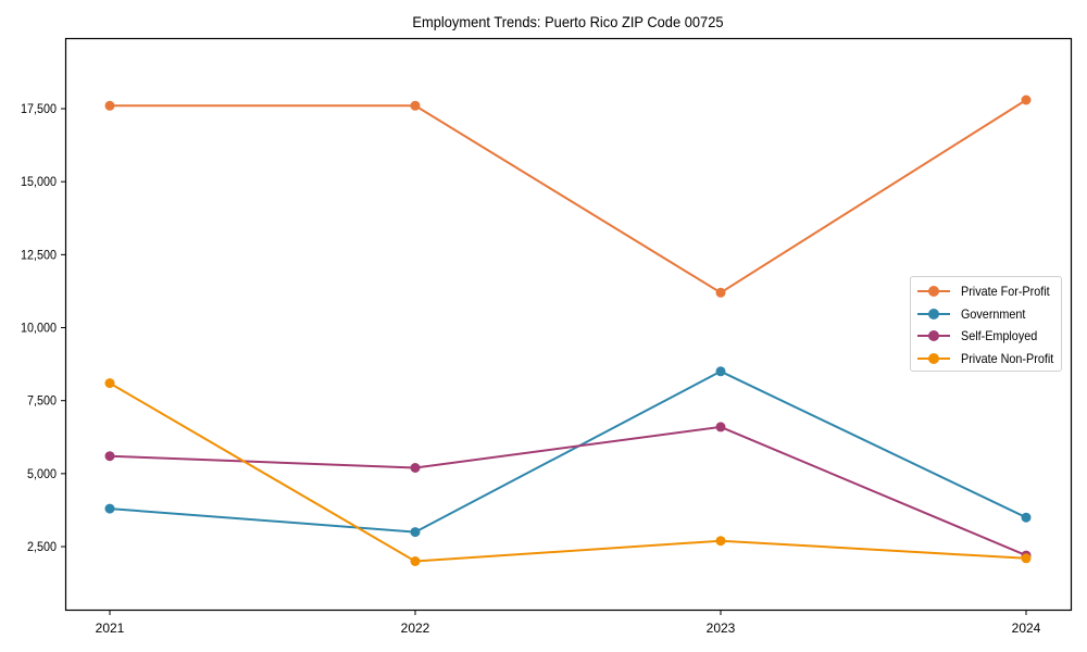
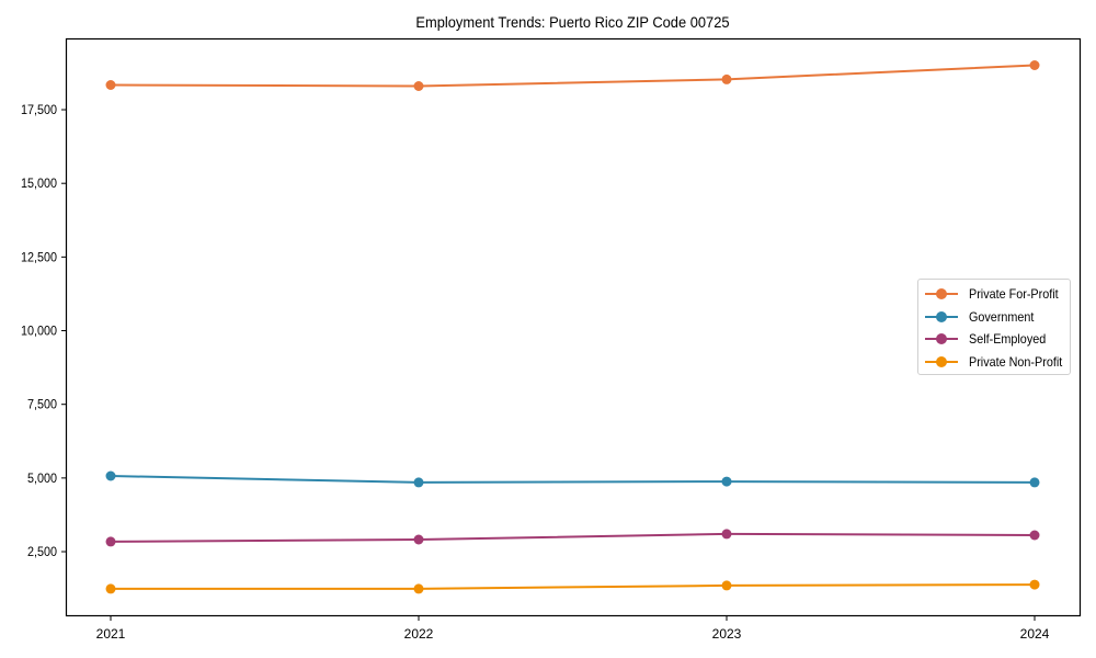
Private For-Profit/2021: 17600 -> 18300
Government/2021: 3800 -> 5100
Self-Employed/2021: 5600 -> 2800
Private Non-Profit/2021: 8100 -> 1200
Private For-Profit/2022: 17600 -> 18300
Government/2022: 3000 -> 4800
Self-Employed/2022: 5200 -> 2900
Private Non-Profit/2022: 2000 -> 1200
Private For-Profit/2023: 11200 -> 18500
Government/2023: 8500 -> 4900
Self-Employed/2023: 6600 -> 3100
Private Non-Profit/2023: 2700 -> 1400
Private For-Profit/2024: 17800 -> 19000
Government/2024: 3500 -> 4800
Self-Employed/2024: 2200 -> 3100
Private Non-Profit/2024: 2100 -> 1400
